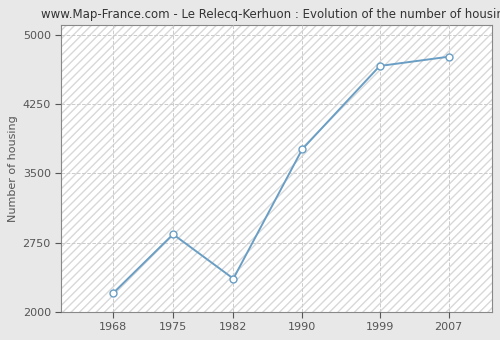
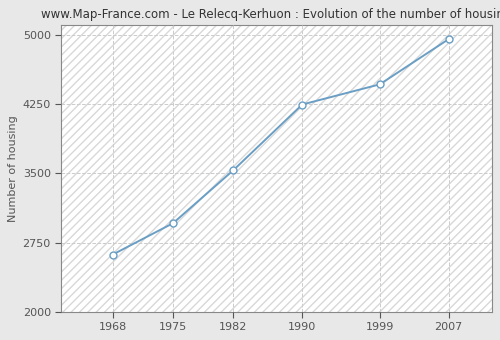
1968: 2200 -> 2620
1975: 2840 -> 2960
1982: 2360 -> 3530
1990: 3760 -> 4240
1999: 4660 -> 4460
2007: 4760 -> 4950
